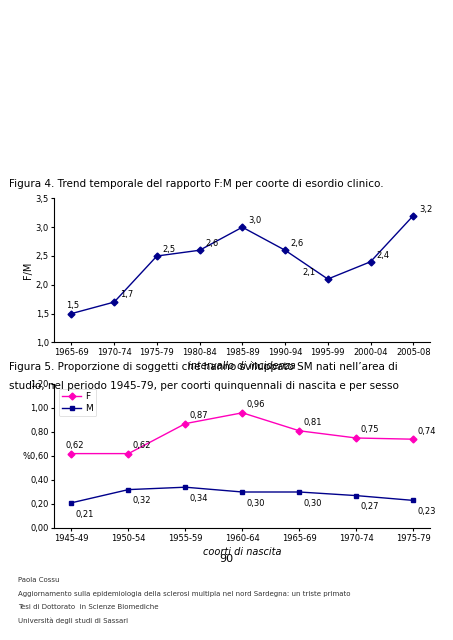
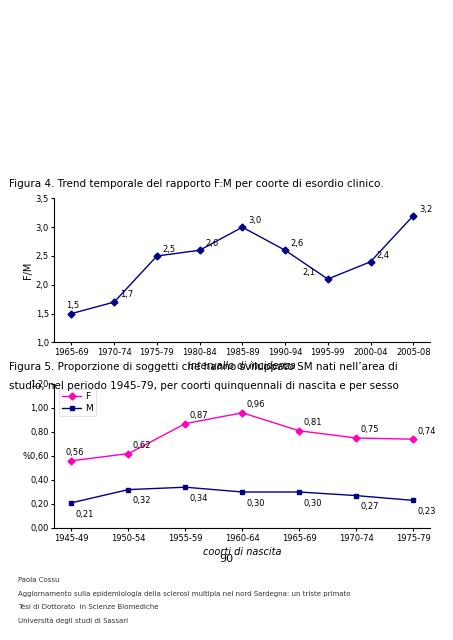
F/1945-49: 0,62 -> 0,56
